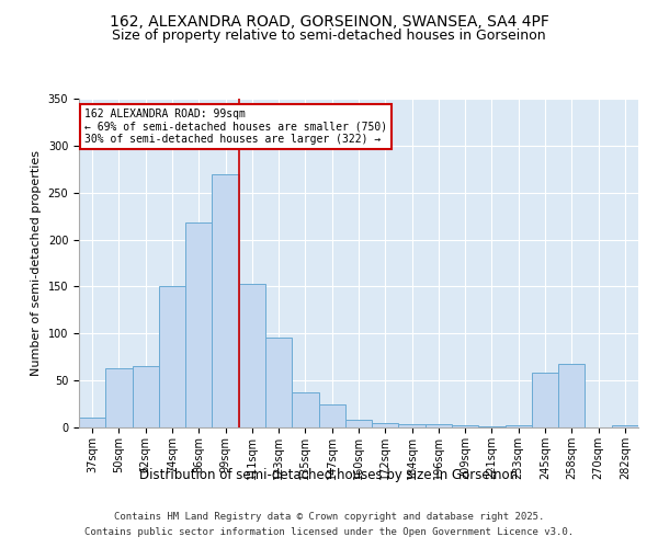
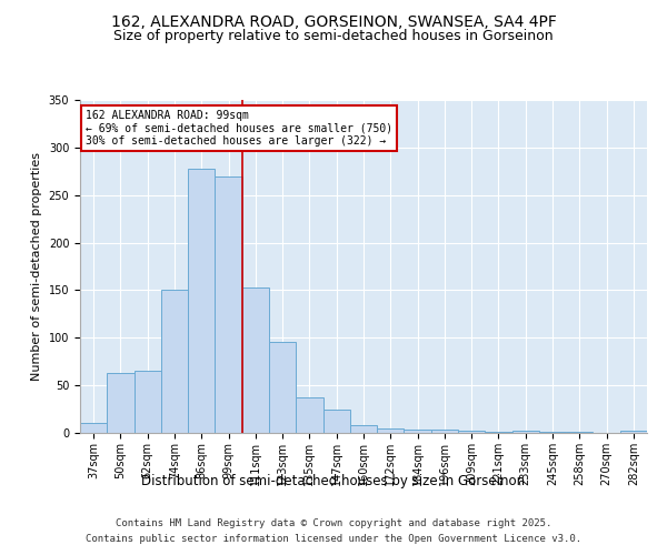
86sqm: 218 -> 278
245sqm: 58 -> 1
258sqm: 68 -> 1
